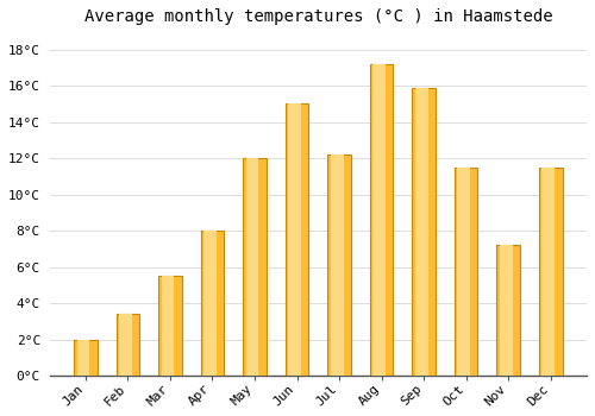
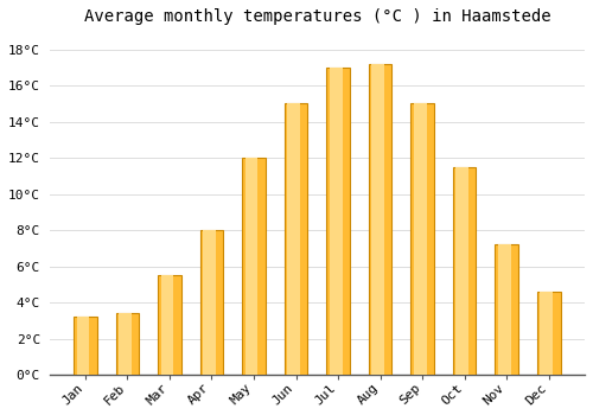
Jan: 2.0°C -> 3.2°C
Jul: 12.2°C -> 17.0°C
Sep: 15.9°C -> 15.0°C
Dec: 11.5°C -> 4.6°C
